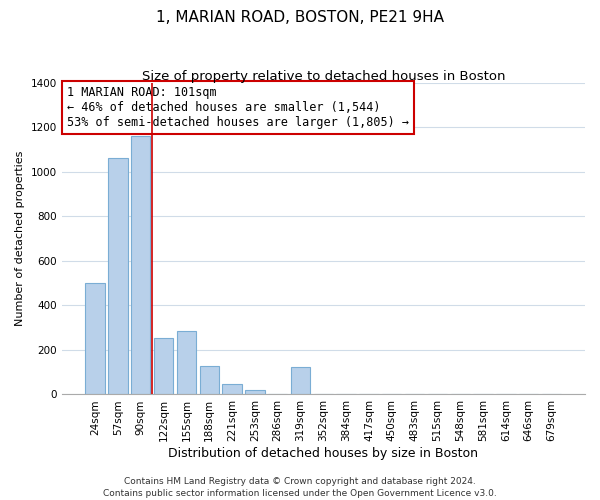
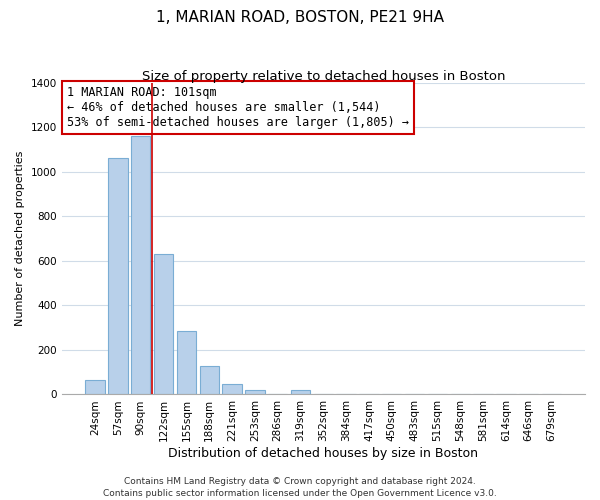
24sqm: 500 -> 65
122sqm: 255 -> 630
319sqm: 125 -> 20
